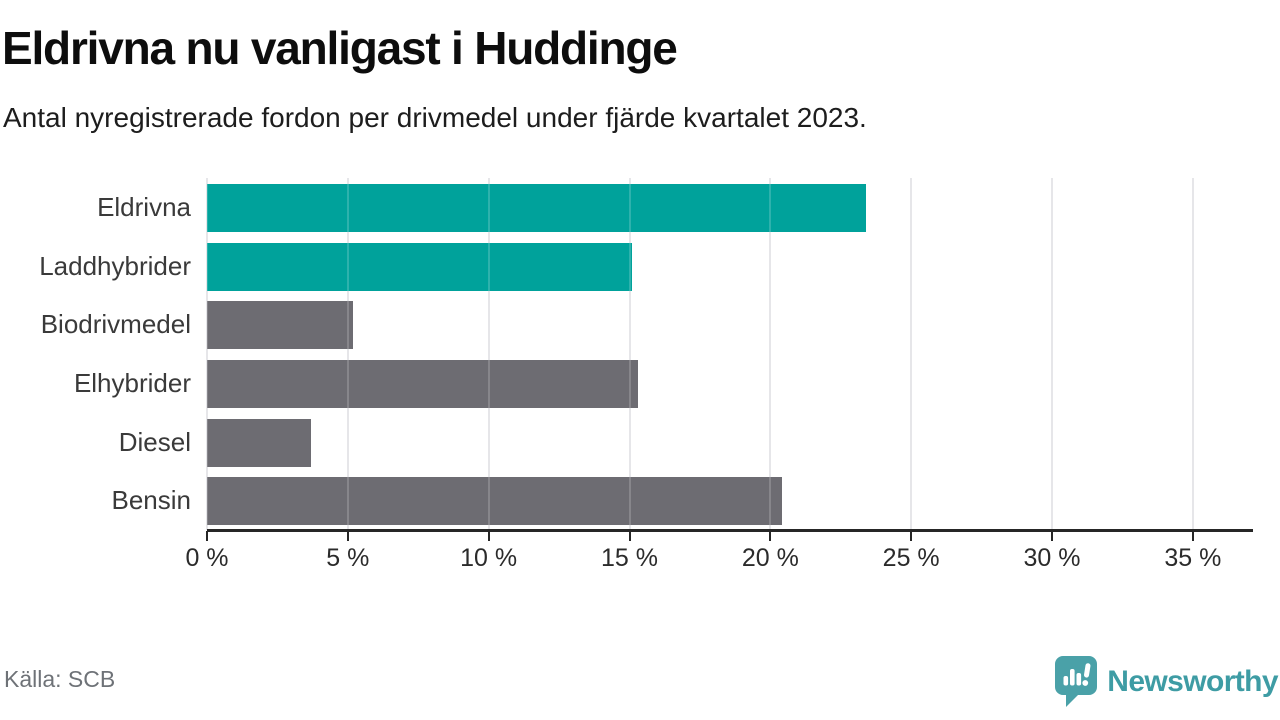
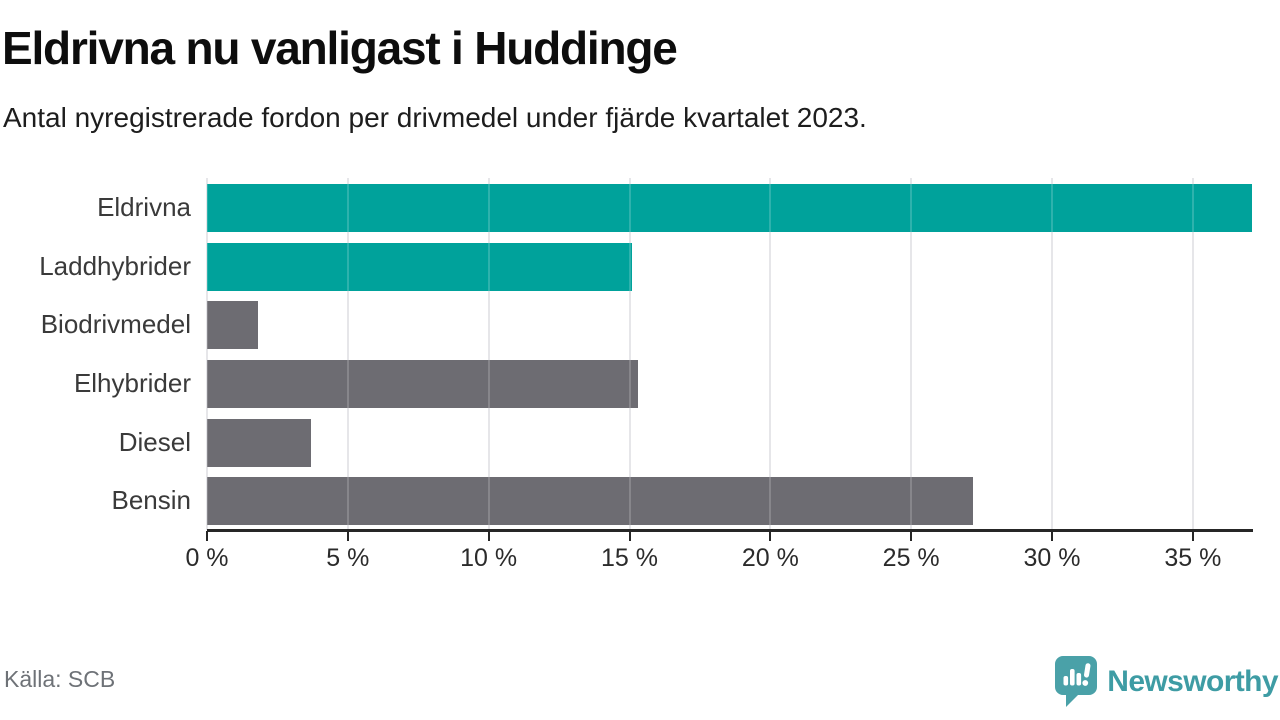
Eldrivna: 23.4% -> 37.1%
Biodrivmedel: 5.2% -> 1.8%
Bensin: 20.4% -> 27.2%
